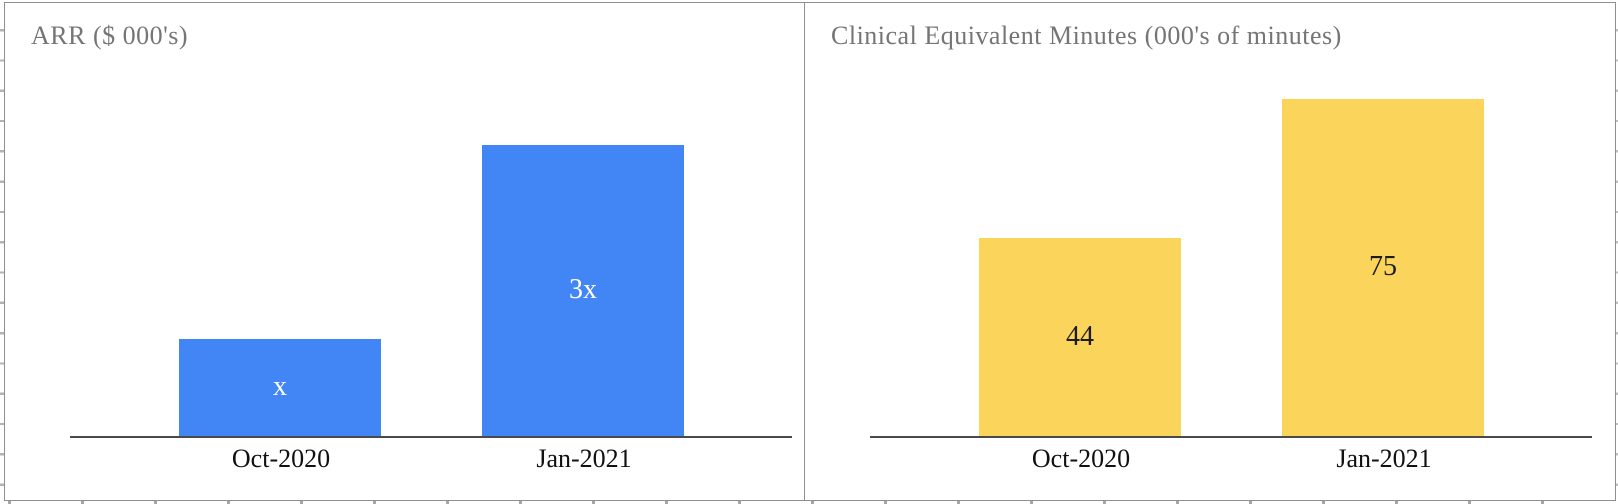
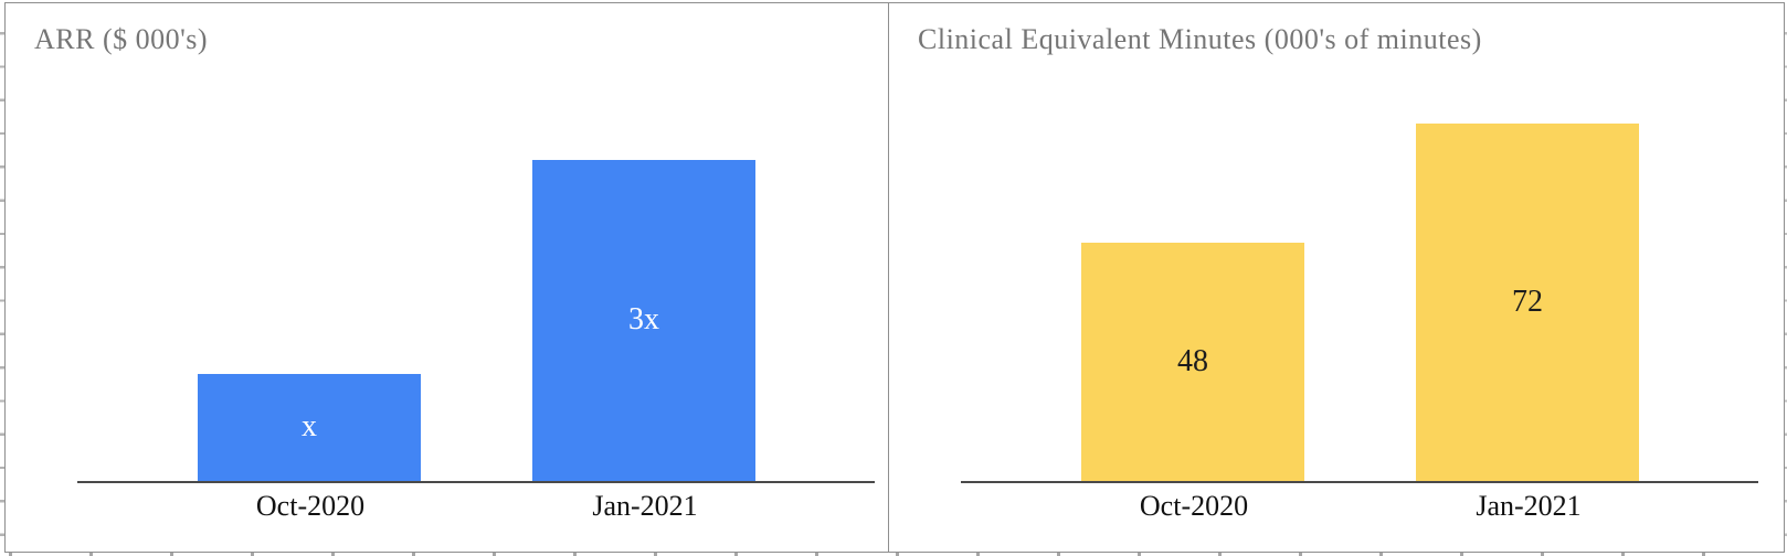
Clinical Equivalent Minutes (000's of minutes)/Oct-2020: 44 -> 48
Clinical Equivalent Minutes (000's of minutes)/Jan-2021: 75 -> 72
